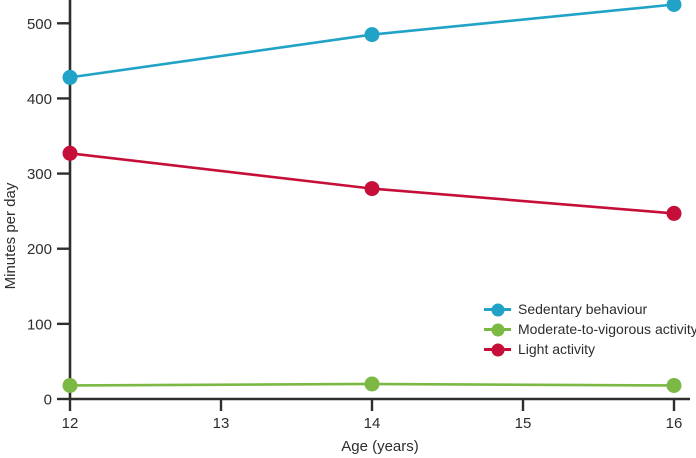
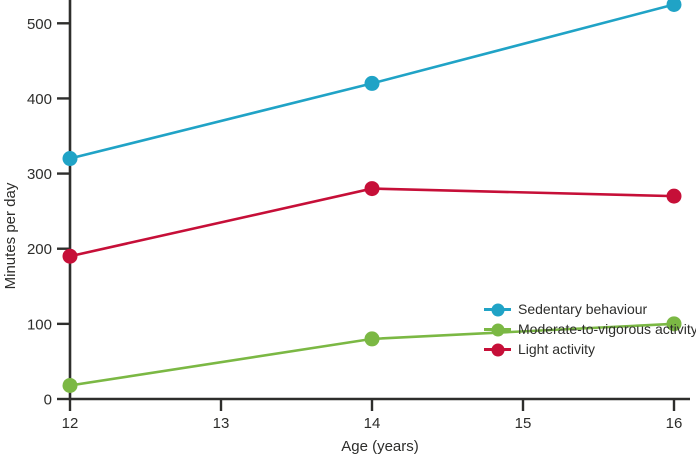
Sedentary behaviour/12: 430 -> 320
Light activity/12: 330 -> 190
Sedentary behaviour/14: 480 -> 420
Moderate-to-vigorous activity/14: 20 -> 80
Moderate-to-vigorous activity/16: 20 -> 100
Light activity/16: 250 -> 270
